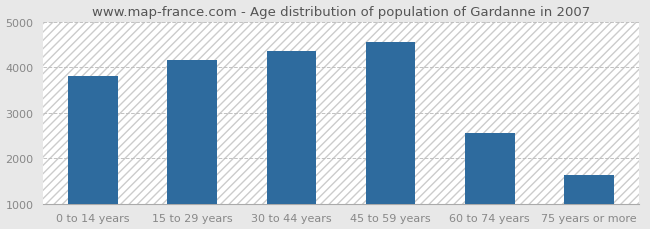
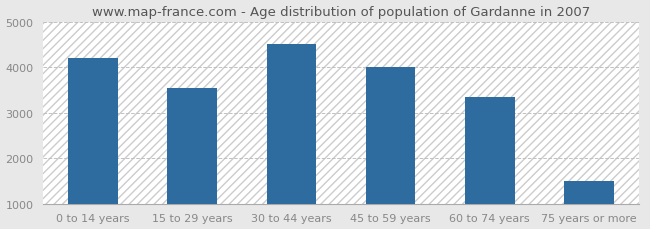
0 to 14 years: 3800 -> 4200
15 to 29 years: 4150 -> 3550
30 to 44 years: 4350 -> 4500
45 to 59 years: 4550 -> 4000
60 to 74 years: 2550 -> 3350
75 years or more: 1620 -> 1500
